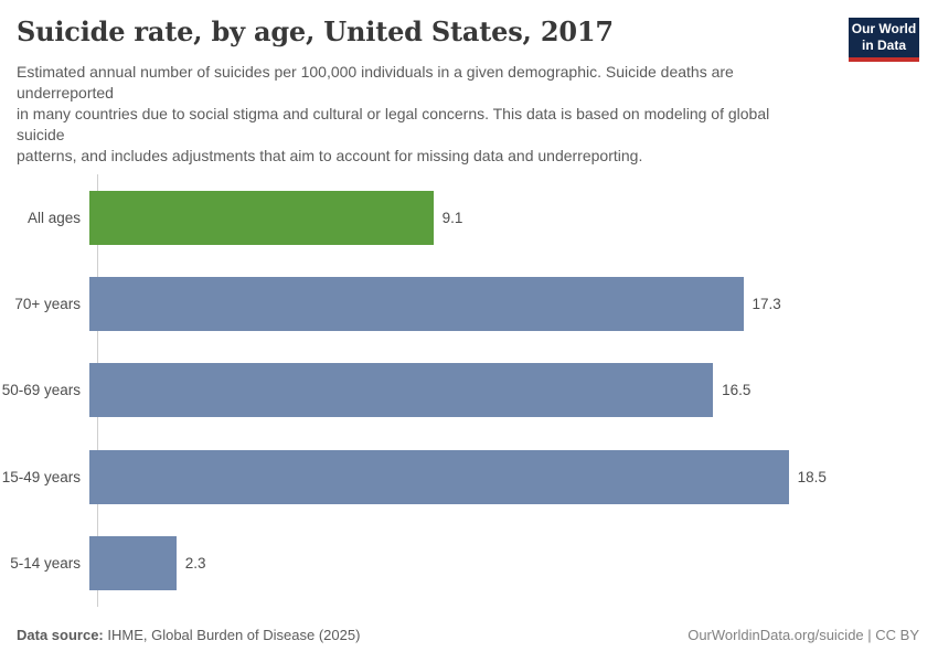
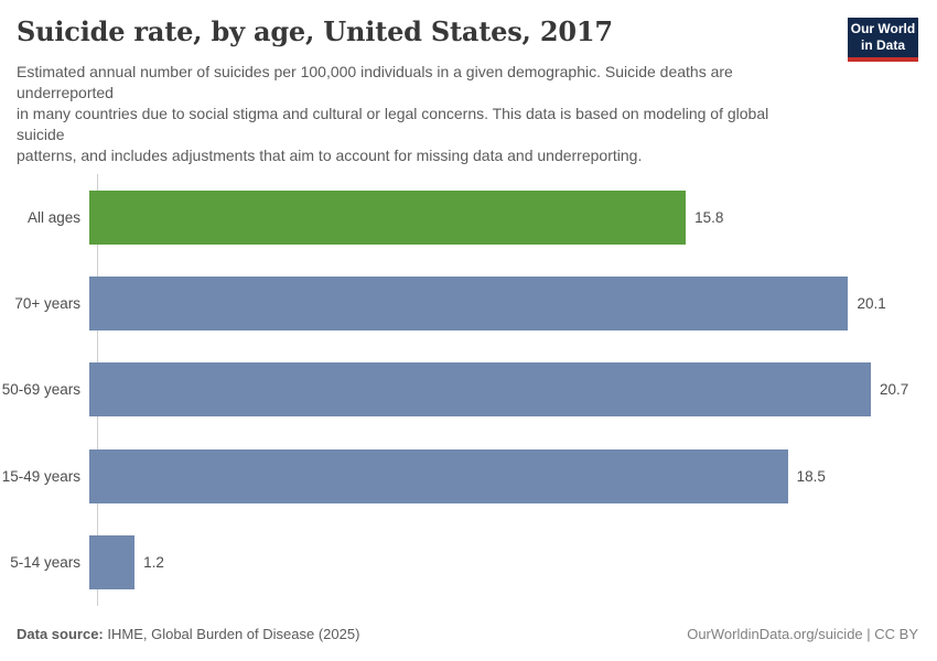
All ages: 9.1 -> 15.8
70+ years: 17.3 -> 20.1
50-69 years: 16.5 -> 20.7
5-14 years: 2.3 -> 1.2
